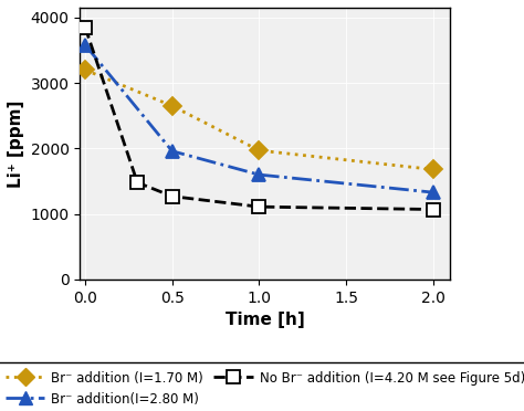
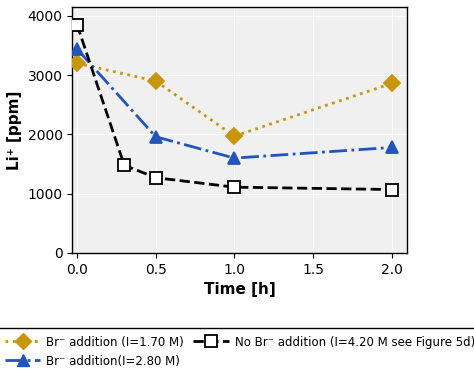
Br⁻ addition(Ⅰ=2.80 M)/0.0: 3580 -> 3440
Br⁻ addition (Ⅰ=1.70 M)/0.5: 2650 -> 2900
Br⁻ addition (Ⅰ=1.70 M)/2.0: 1680 -> 2860
Br⁻ addition(Ⅰ=2.80 M)/2.0: 1330 -> 1780
